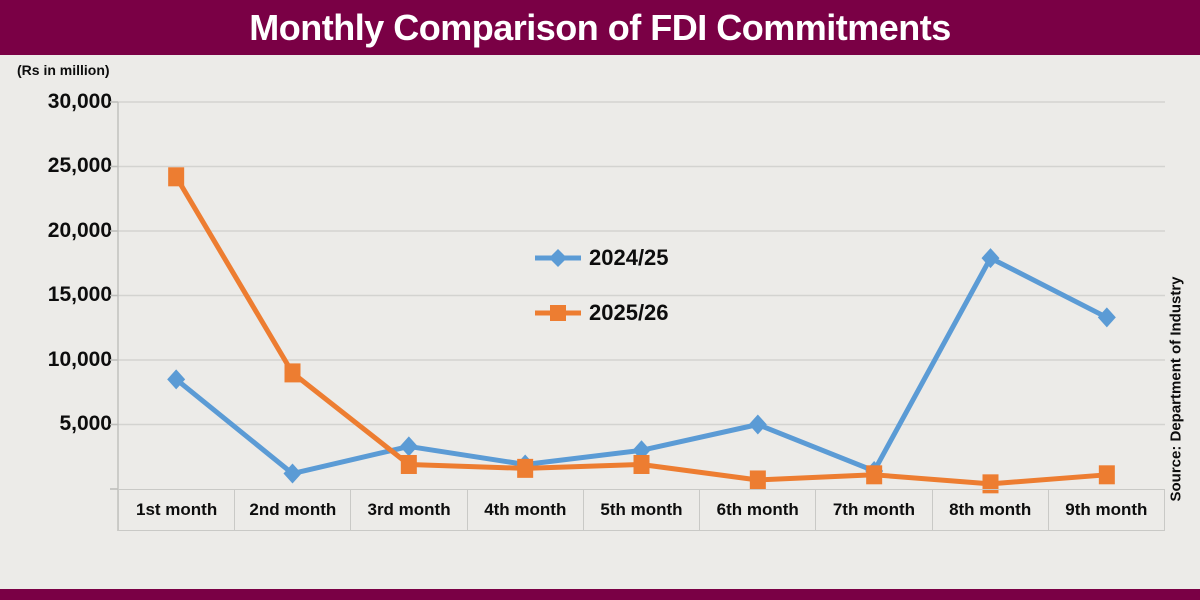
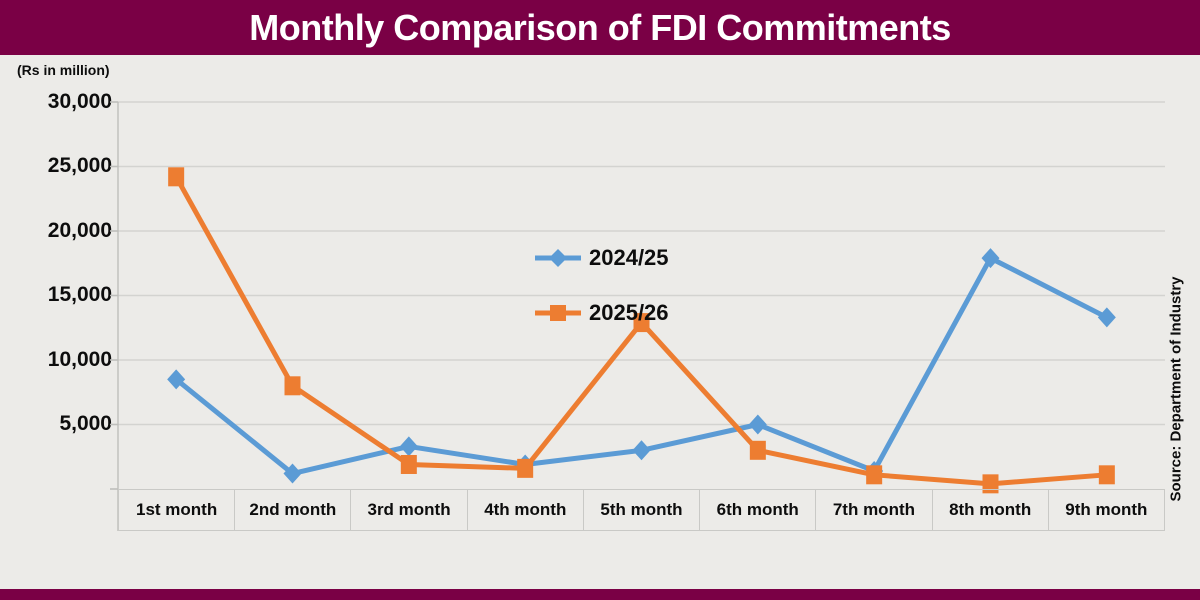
2025/26/2nd month: 9000 -> 8000
2025/26/5th month: 1900 -> 12900
2025/26/6th month: 700 -> 3000
